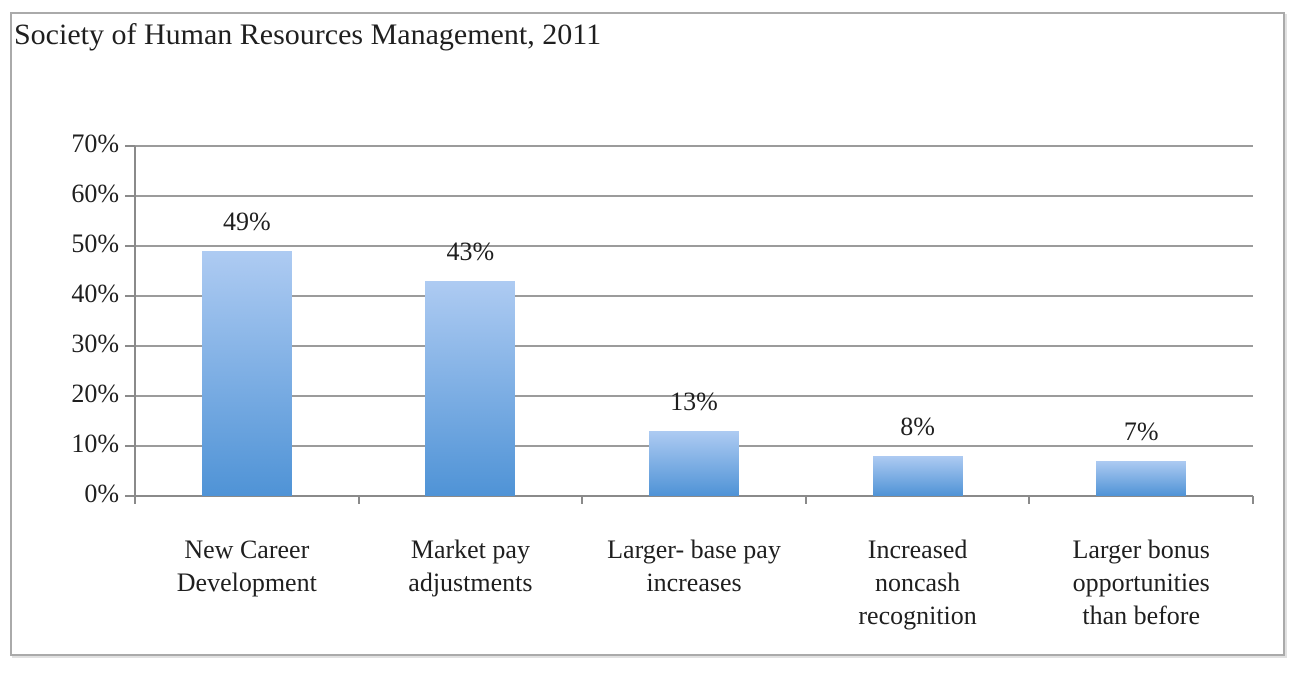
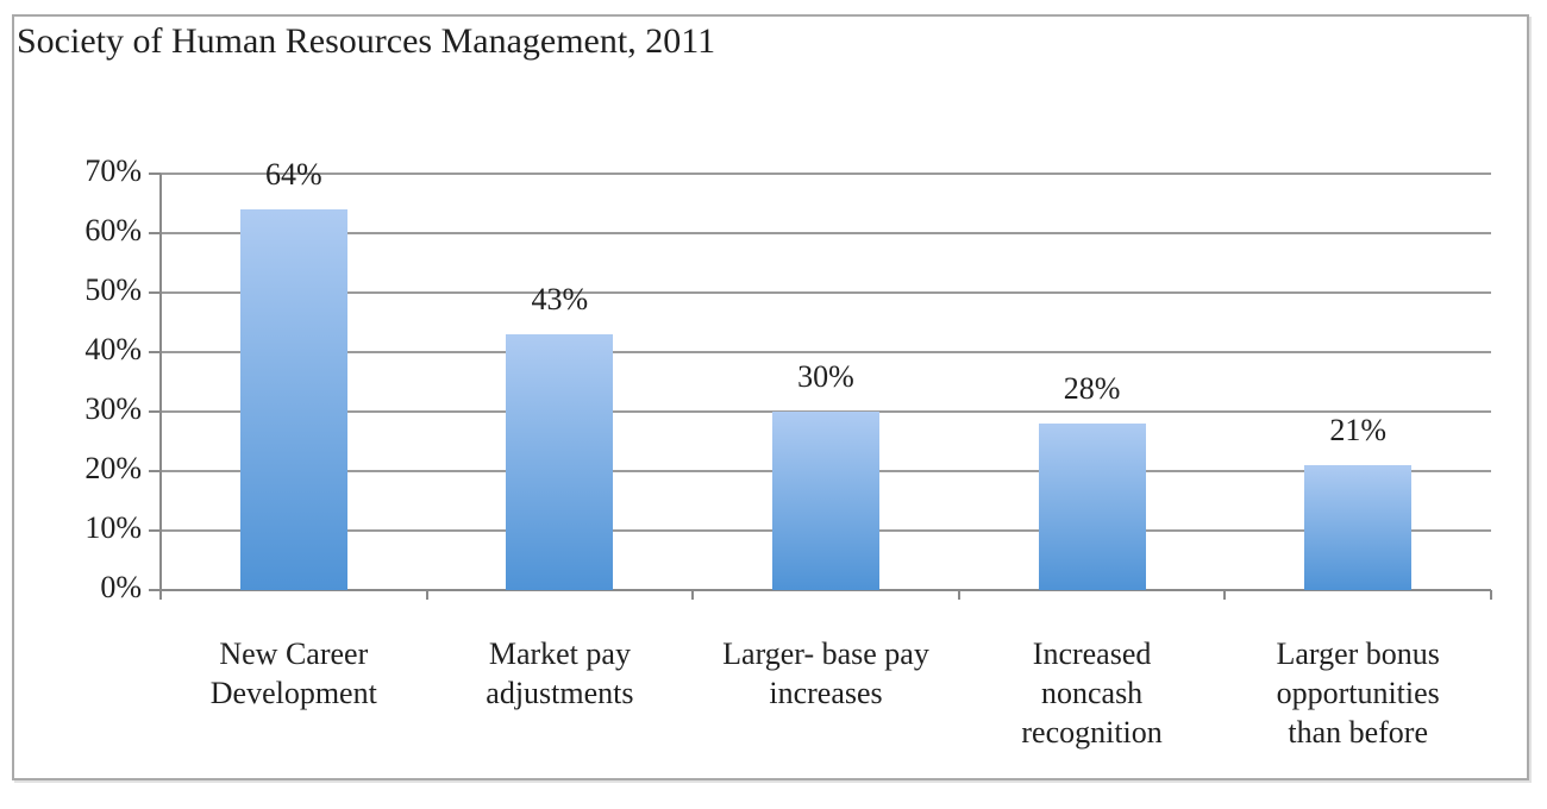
New Career Development: 49% -> 64%
Larger- base pay increases: 13% -> 30%
Increased noncash recognition: 8% -> 28%
Larger bonus opportunities than before: 7% -> 21%
